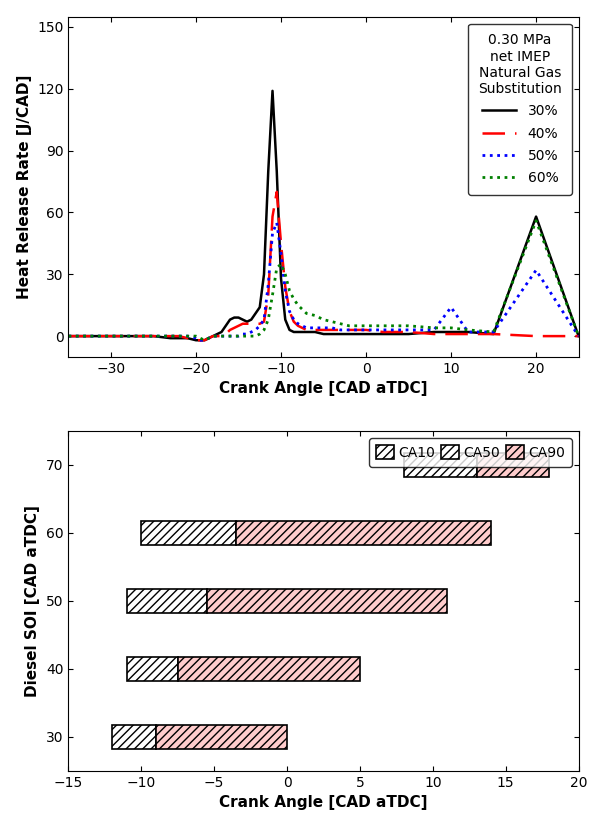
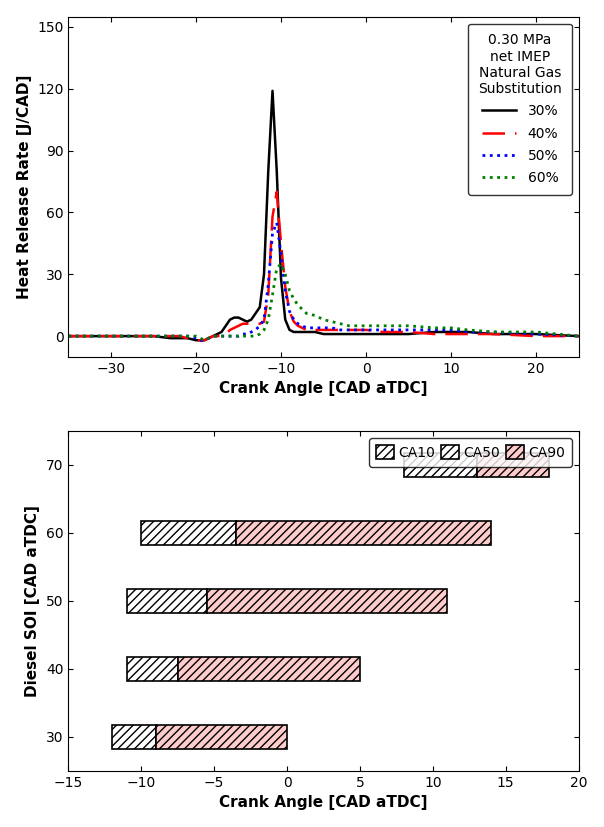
50%/10: 14 -> 3
30%/20: 58 -> 1
50%/20: 32 -> 1
60%/20: 56 -> 2
